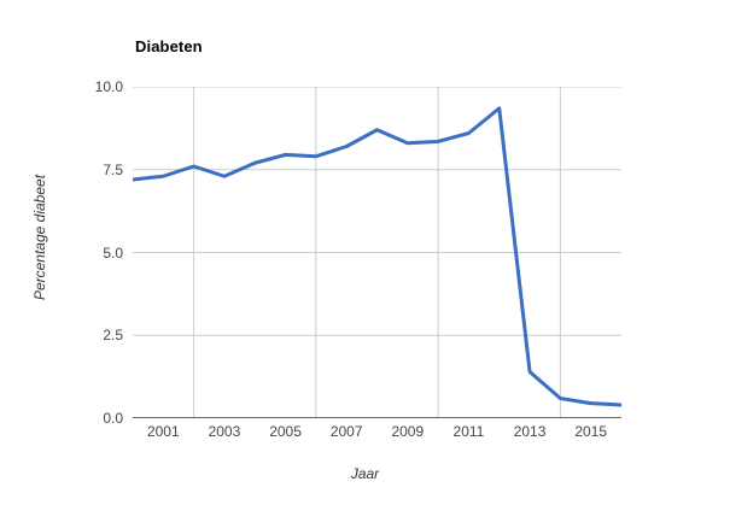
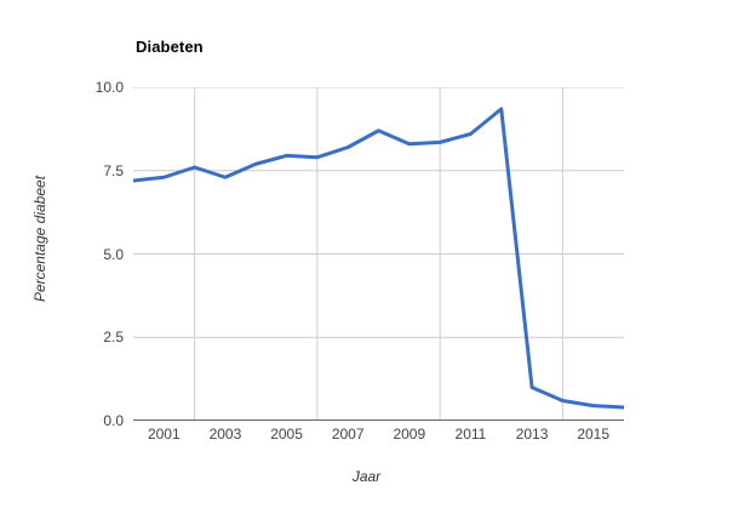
2013: 1.4 -> 1.0
